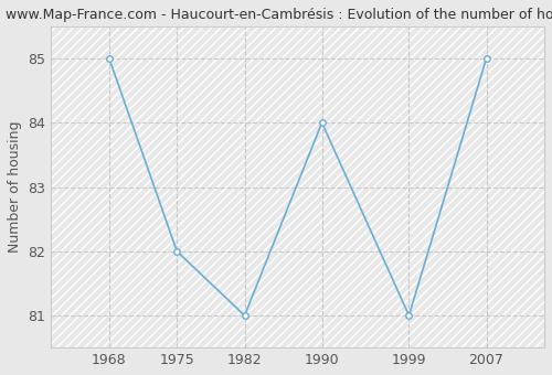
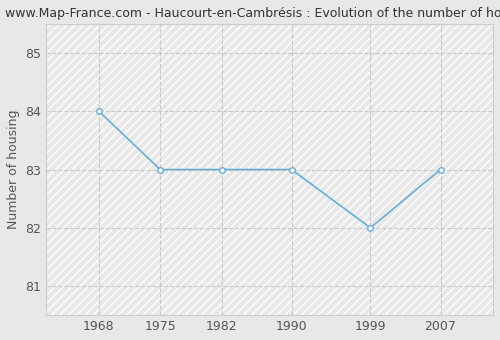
1968: 85 -> 84
1975: 82 -> 83
1982: 81 -> 83
1990: 84 -> 83
1999: 81 -> 82
2007: 85 -> 83
